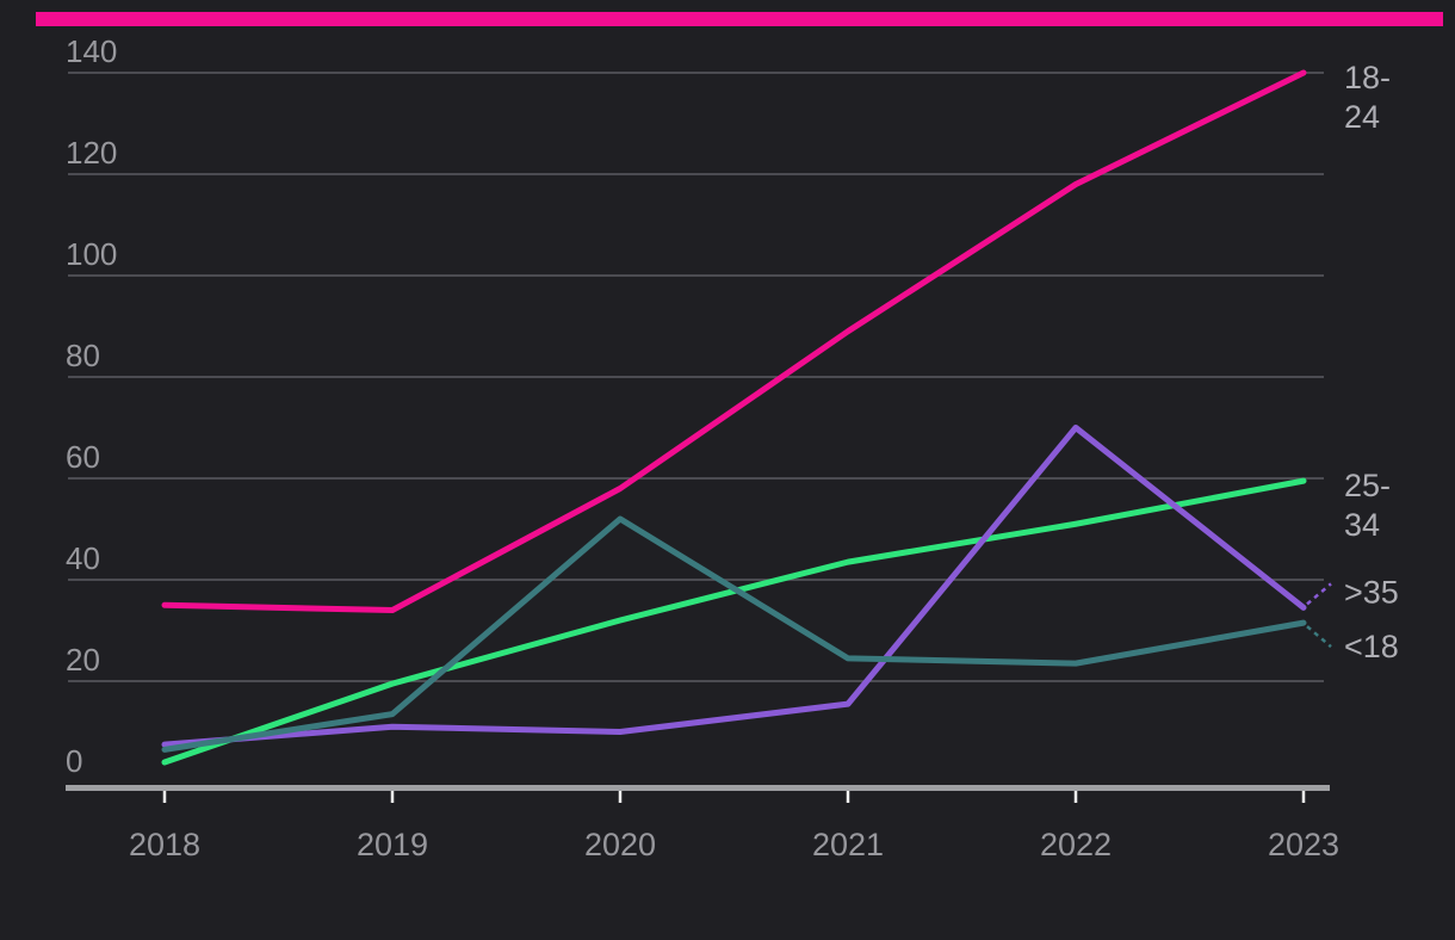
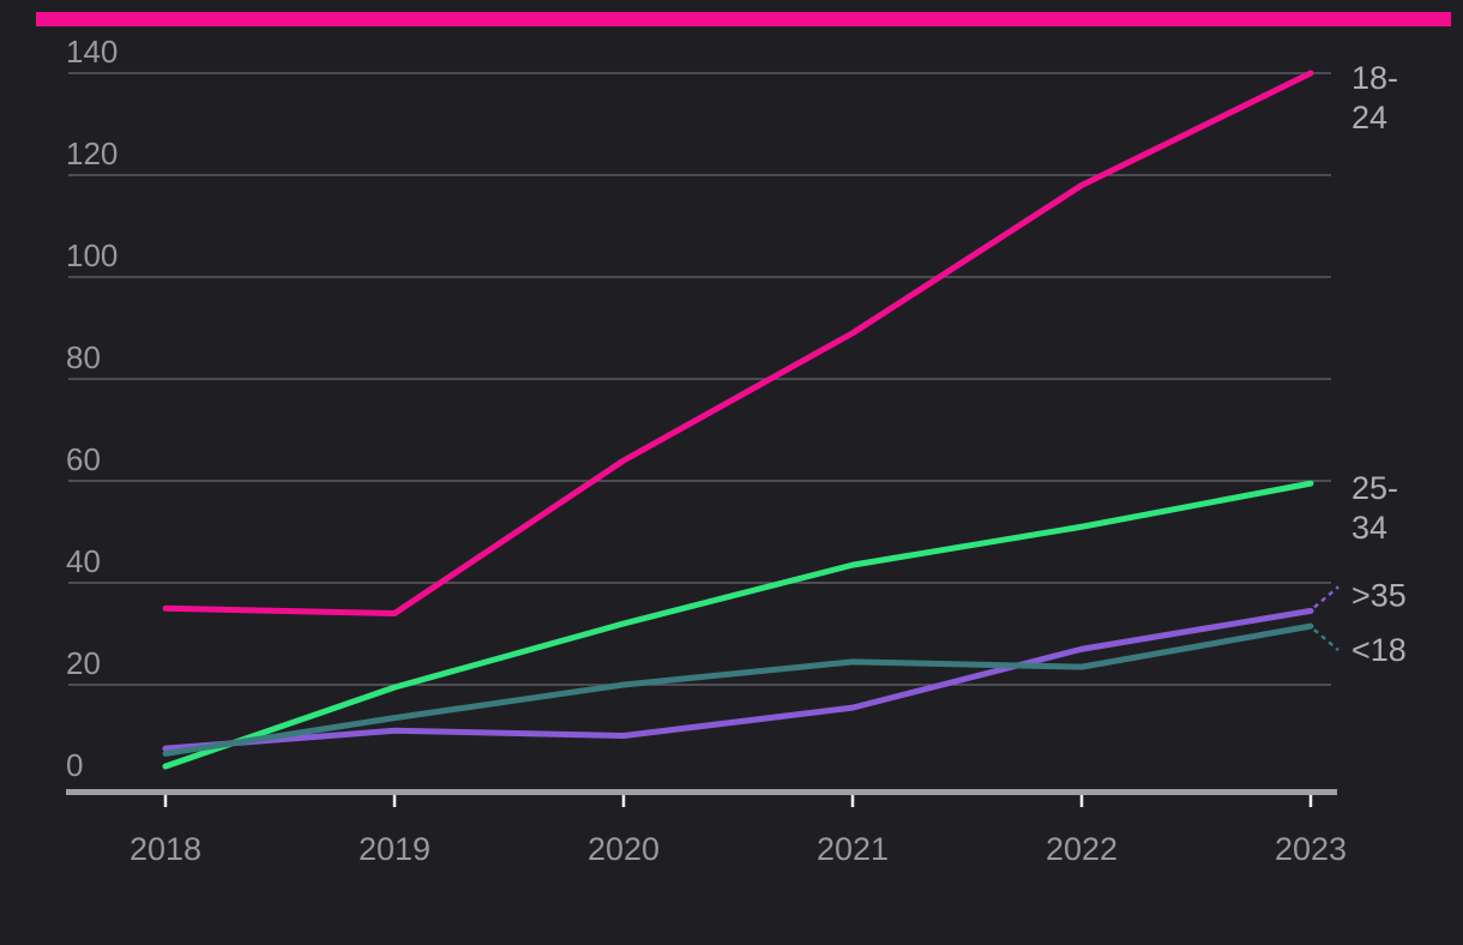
18-24/2020: 58 -> 64
<18/2020: 52 -> 20
>35/2022: 70 -> 27
